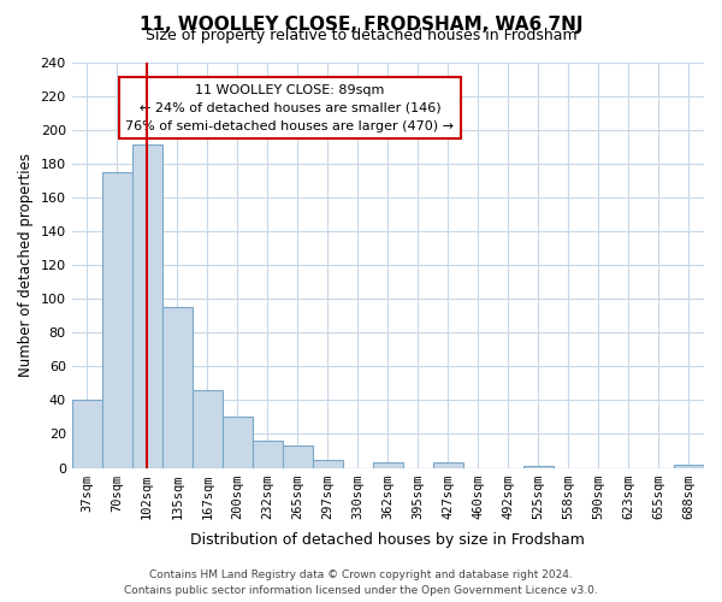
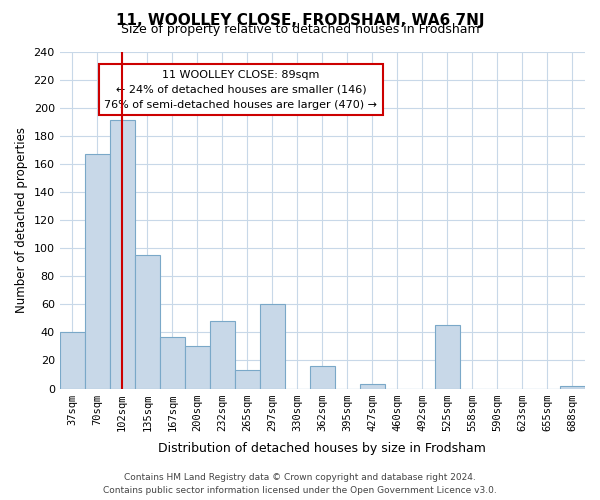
70sqm: 175 -> 167
167sqm: 46 -> 37
232sqm: 16 -> 48
297sqm: 5 -> 60
362sqm: 3 -> 16
525sqm: 1 -> 45
